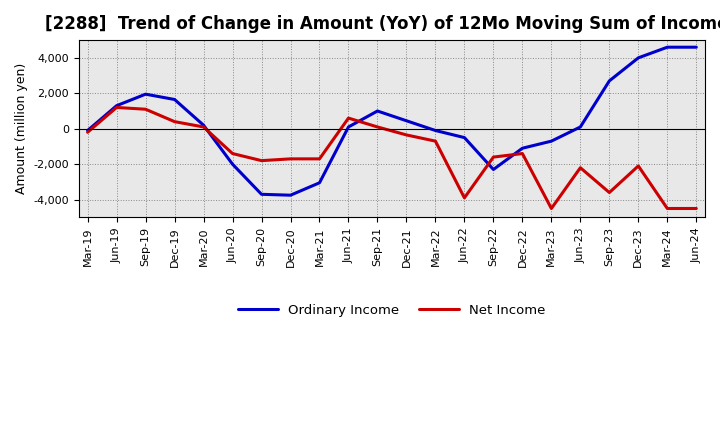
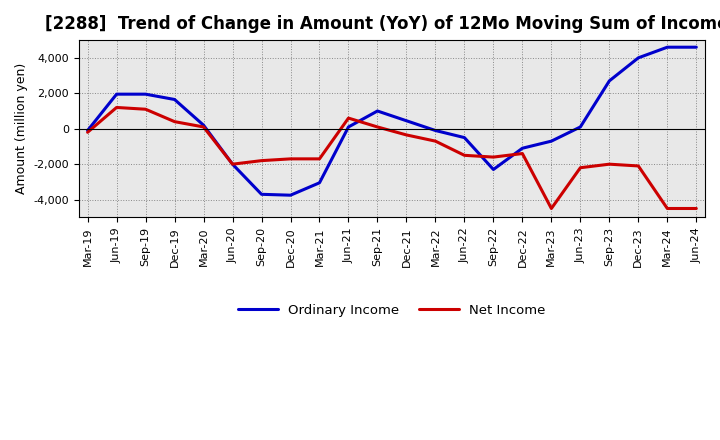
Ordinary Income/Jun-19: 1,300 -> 2,000
Net Income/Jun-20: -1,400 -> -2,000
Net Income/Jun-22: -3,900 -> -1,500
Net Income/Sep-23: -3,600 -> -2,000
